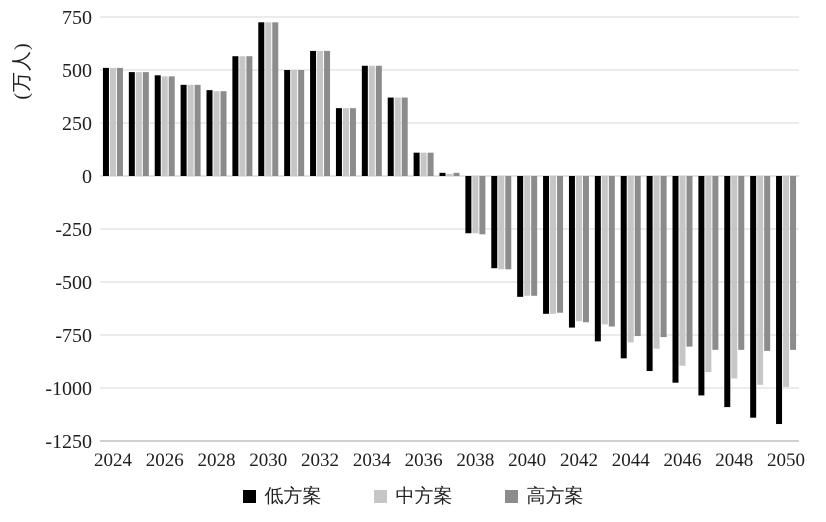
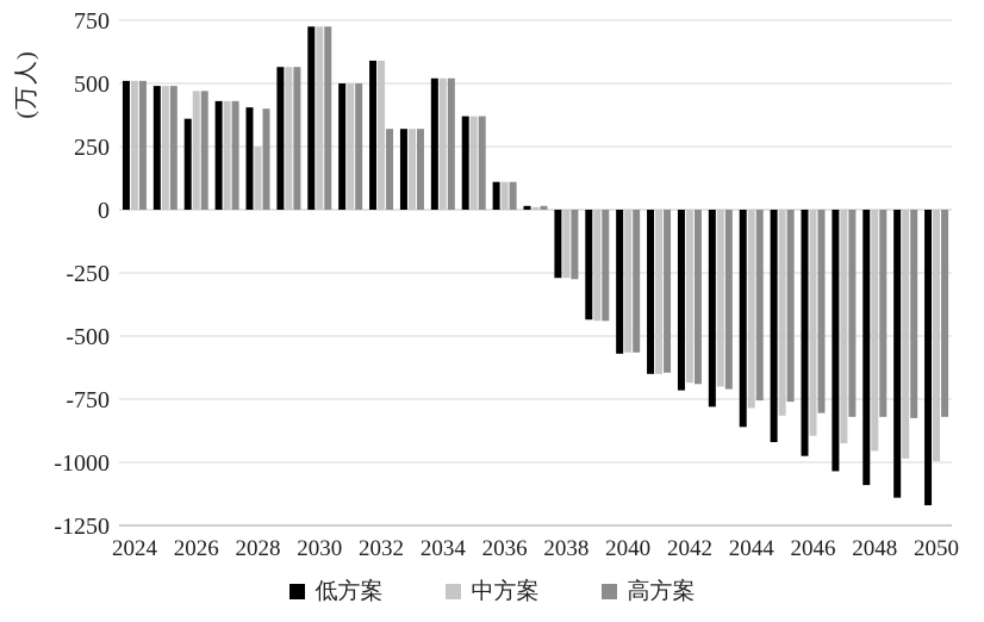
低方案/2026: 480 -> 360
中方案/2028: 400 -> 250
高方案/2032: 590 -> 320
